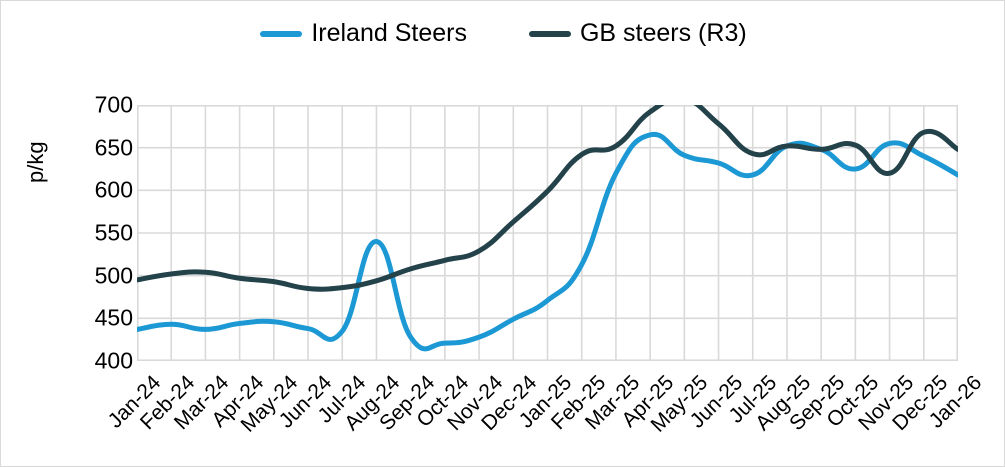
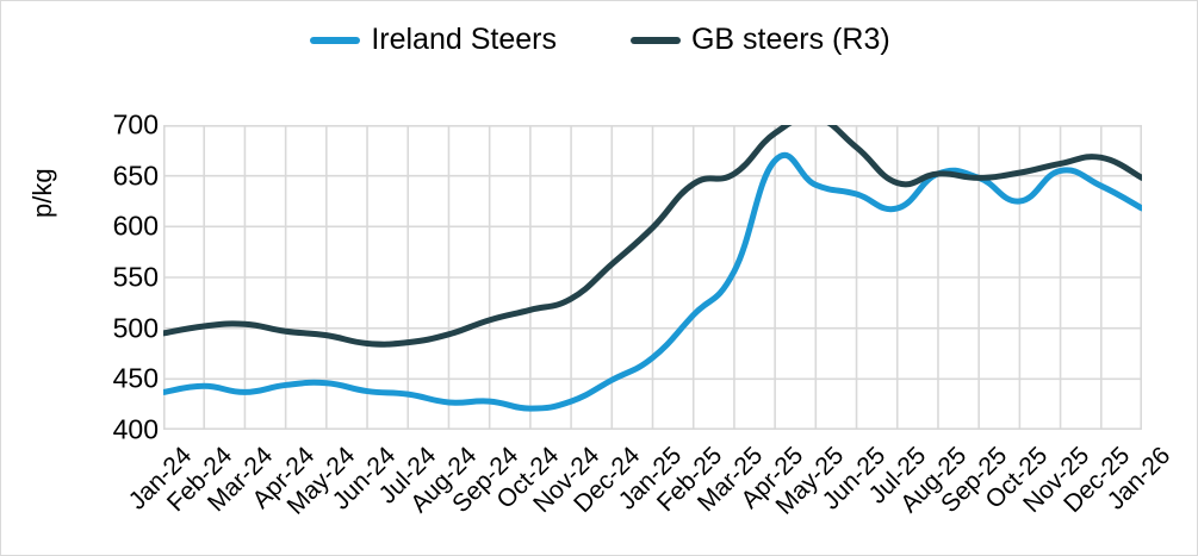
Ireland Steers/Aug-24: 540 -> 430
Ireland Steers/Mar-25: 620 -> 560
GB steers (R3)/Nov-25: 620 -> 660
